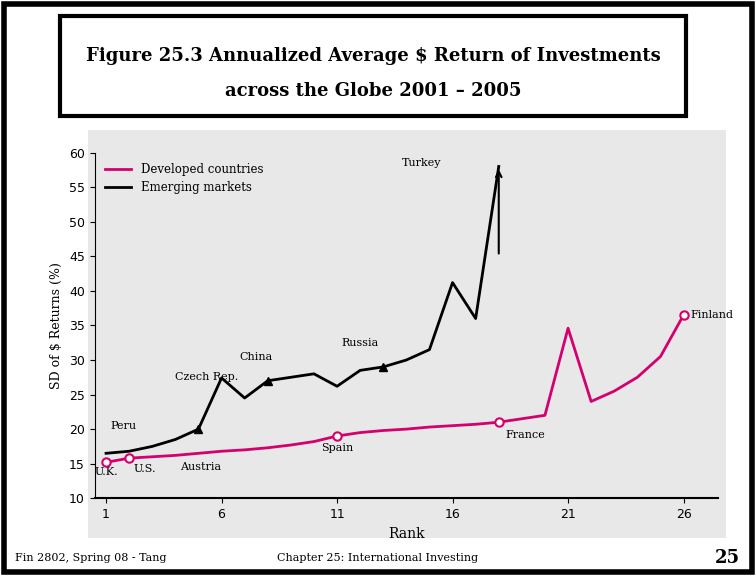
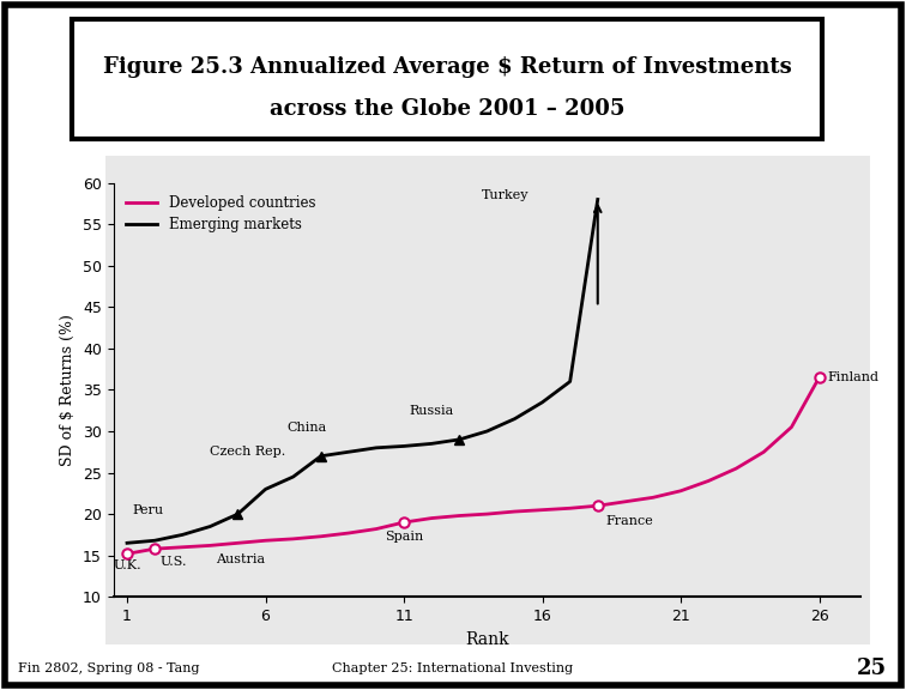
Emerging markets/6: 27.4 -> 23.0
Emerging markets/11: 26.2 -> 28.2
Emerging markets/16: 41.2 -> 33.5
Developed countries/21: 34.6 -> 22.8
